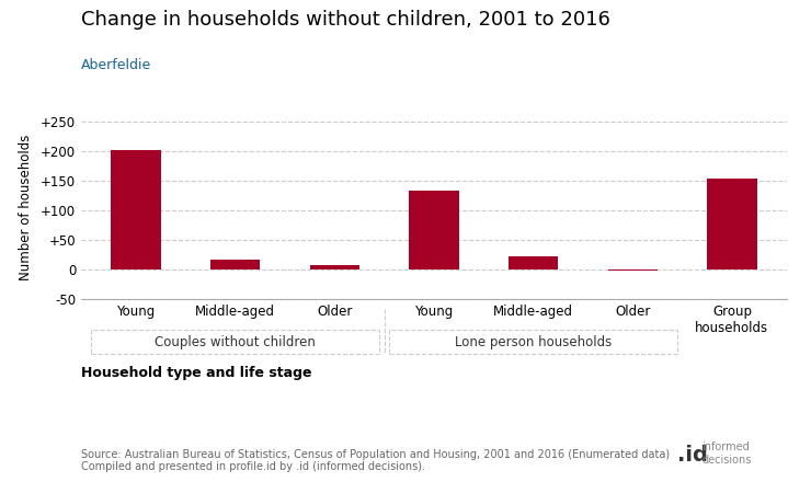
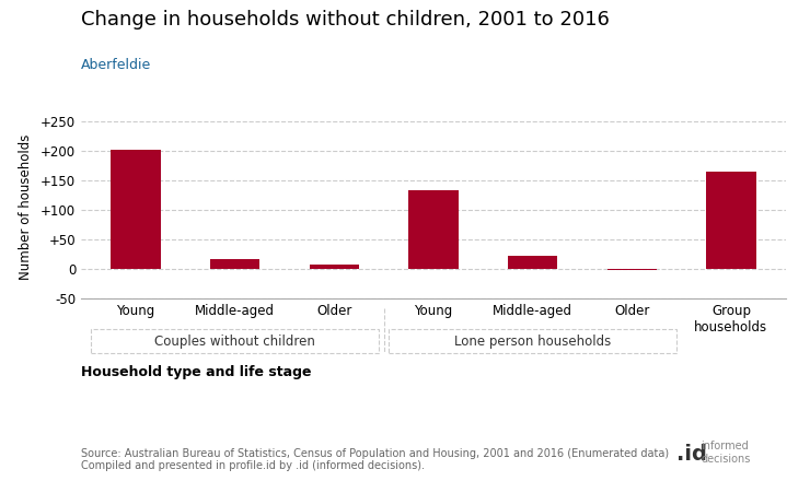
Group households: 154 -> 165
